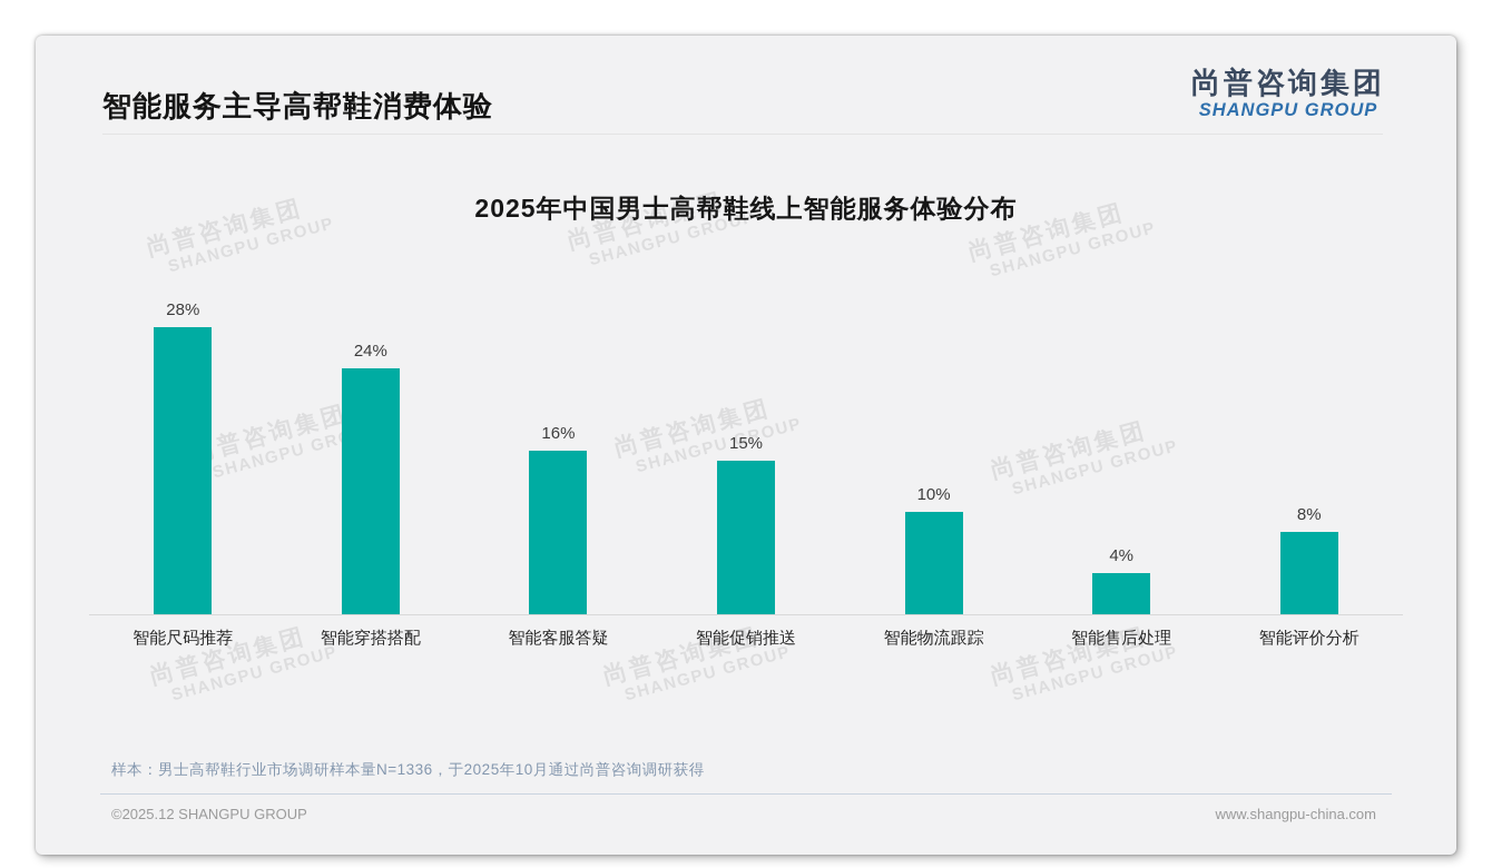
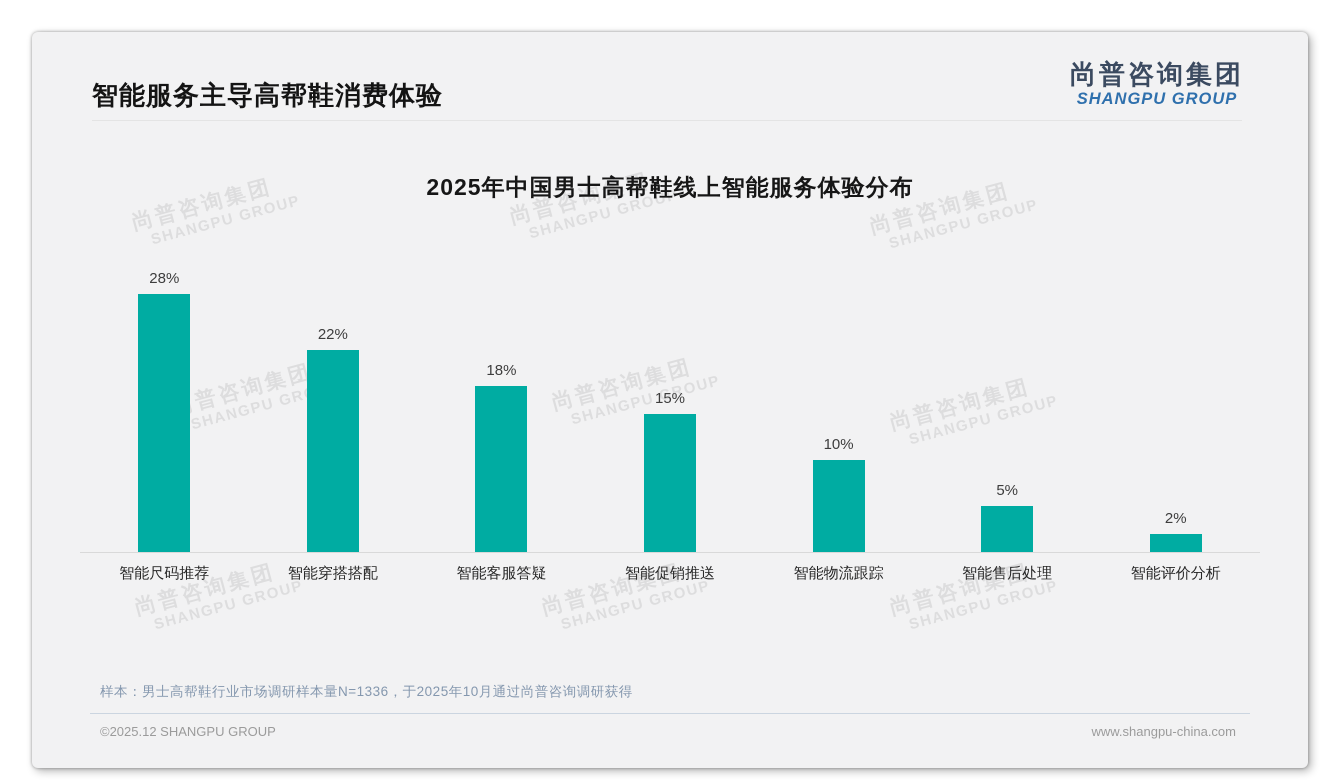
智能穿搭搭配: 24% -> 22%
智能客服答疑: 16% -> 18%
智能售后处理: 4% -> 5%
智能评价分析: 8% -> 2%
